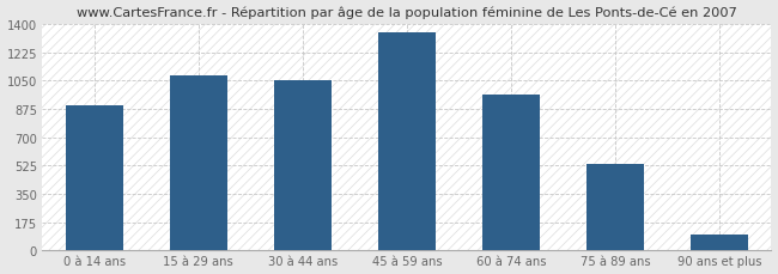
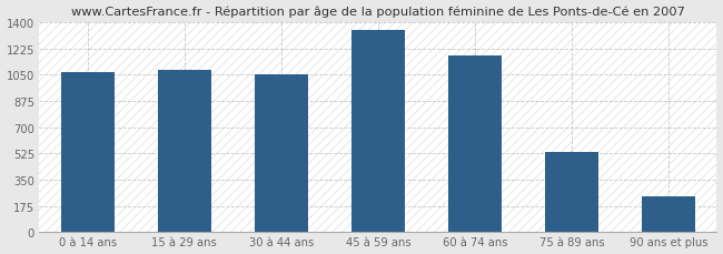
0 à 14 ans: 900 -> 1070
60 à 74 ans: 960 -> 1180
90 ans et plus: 100 -> 240
